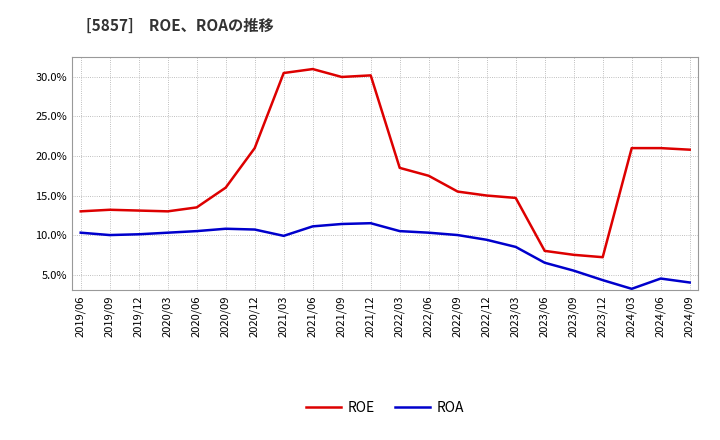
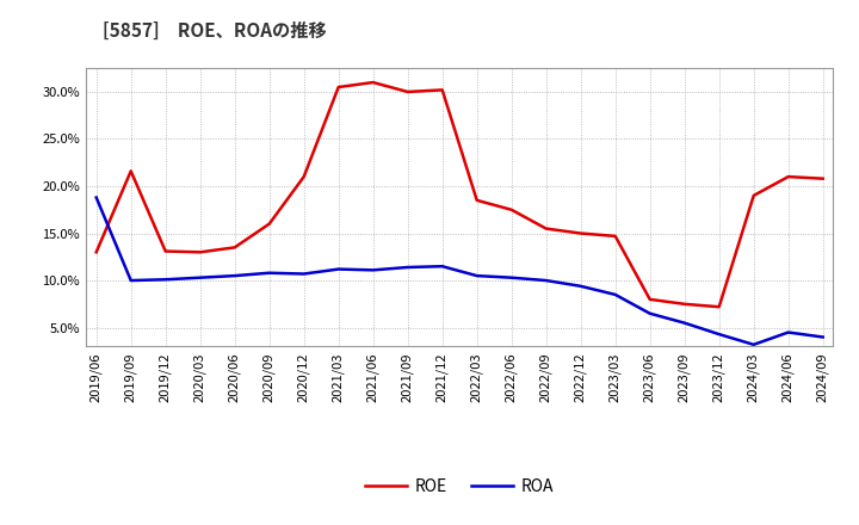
ROA/2019/06: 10.3% -> 18.8%
ROE/2019/09: 13.2% -> 21.6%
ROA/2021/03: 9.9% -> 11.2%
ROE/2024/03: 21.0% -> 19.0%
